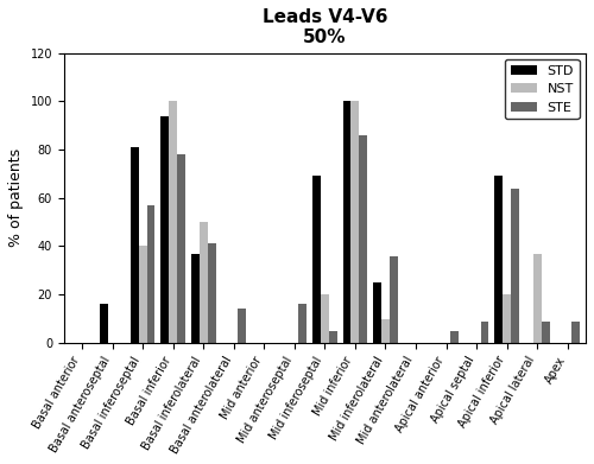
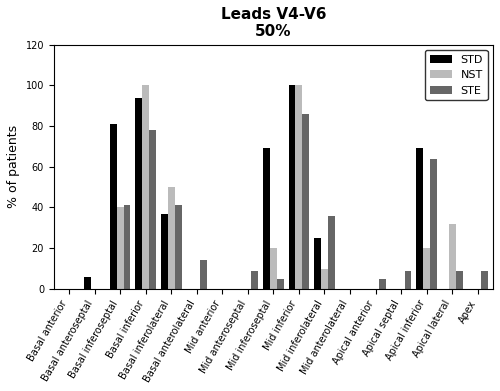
STD/Basal anteroseptal: 16 -> 6
STE/Basal inferoseptal: 57 -> 41
STE/Mid anteroseptal: 16 -> 9
NST/Apical lateral: 37 -> 32
